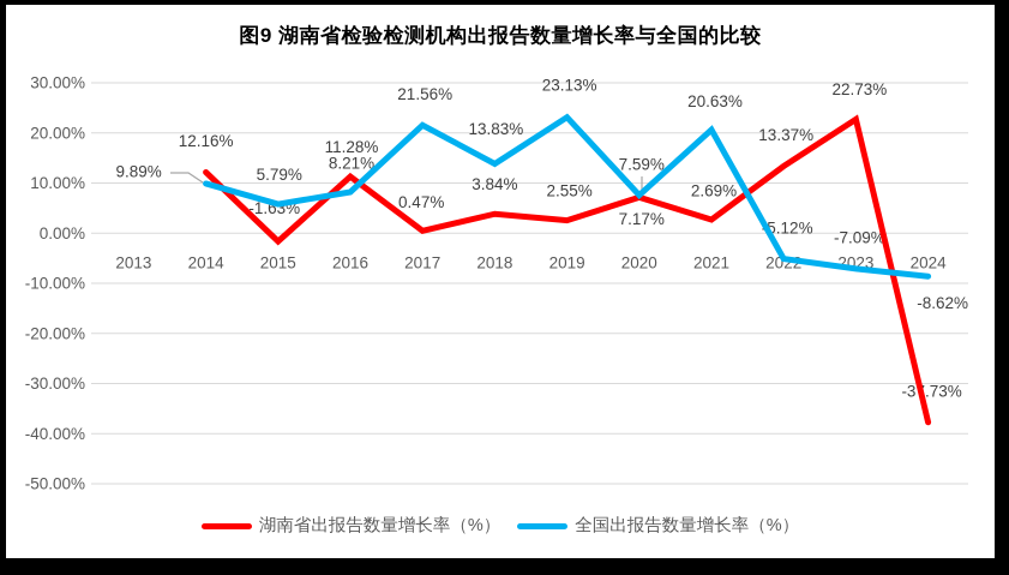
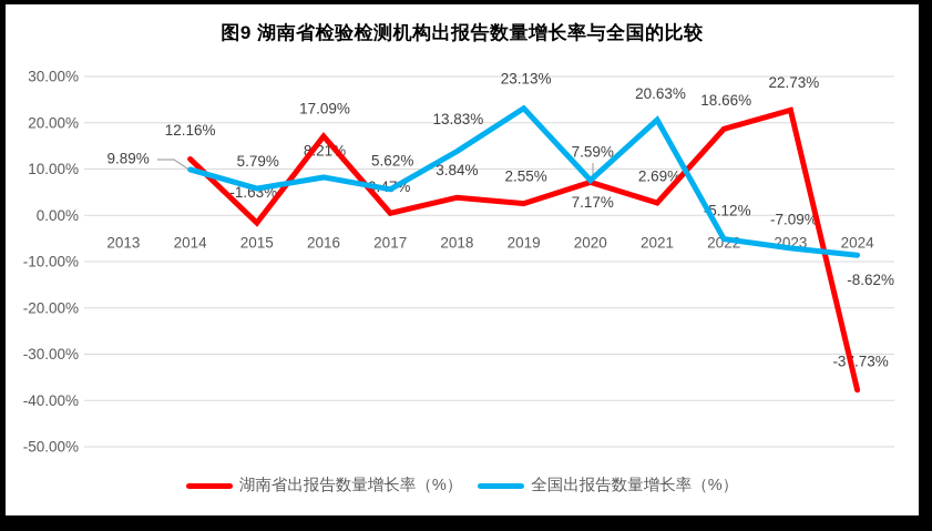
湖南省出报告数量增长率（%）/2016: 11.28% -> 17.09%
全国出报告数量增长率（%）/2017: 21.56% -> 5.62%
湖南省出报告数量增长率（%）/2022: 13.37% -> 18.66%
